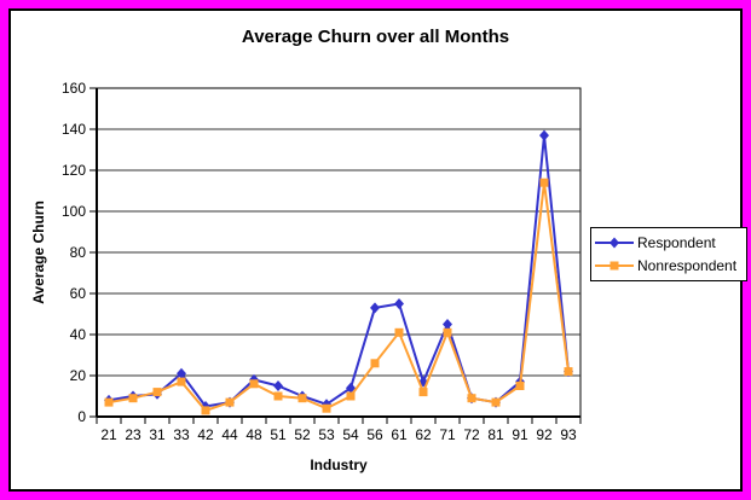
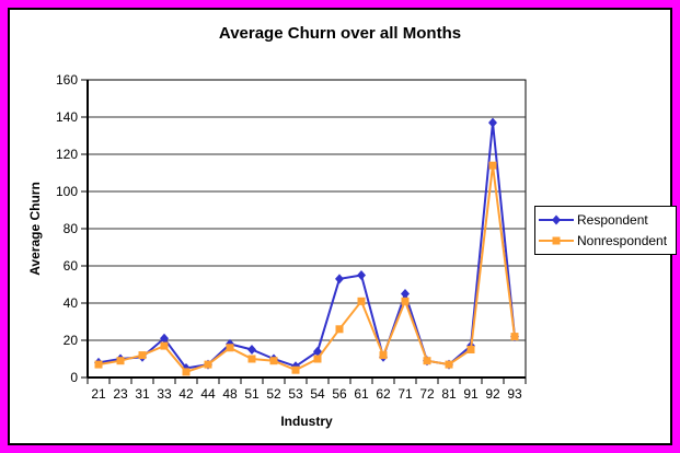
Respondent/62: 17 -> 11
